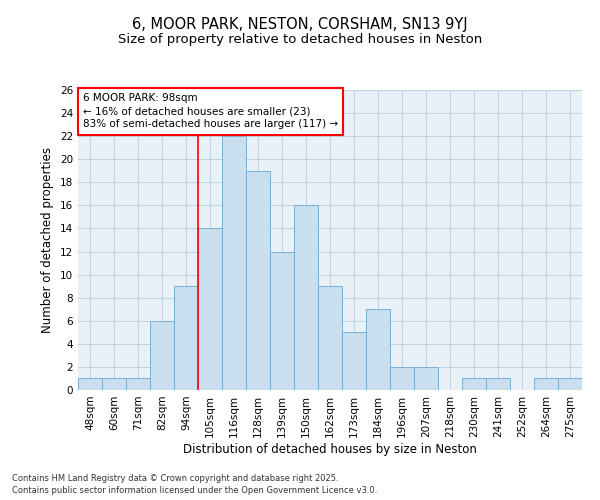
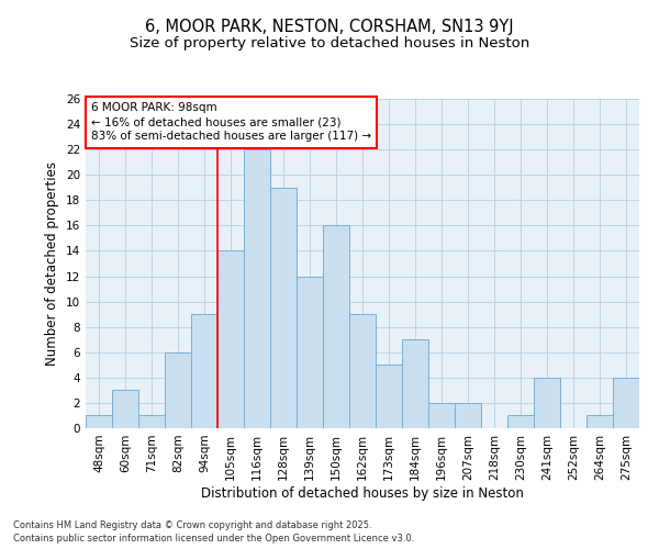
60sqm: 1 -> 3
241sqm: 1 -> 4
275sqm: 1 -> 4
